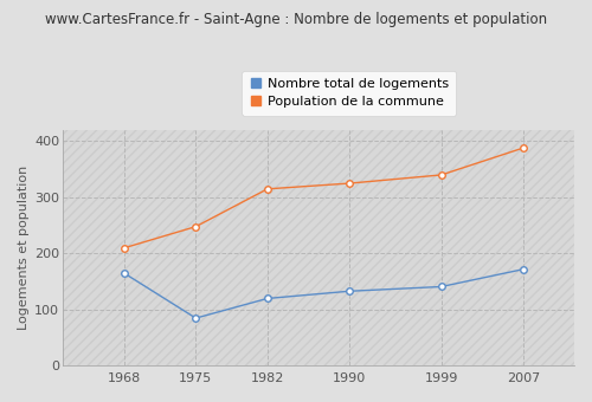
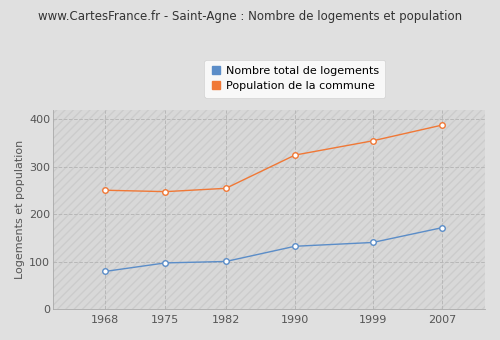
Nombre total de logements/1968: 165 -> 80
Population de la commune/1968: 210 -> 251
Nombre total de logements/1975: 85 -> 98
Nombre total de logements/1982: 120 -> 101
Population de la commune/1982: 315 -> 255
Population de la commune/1999: 340 -> 355
